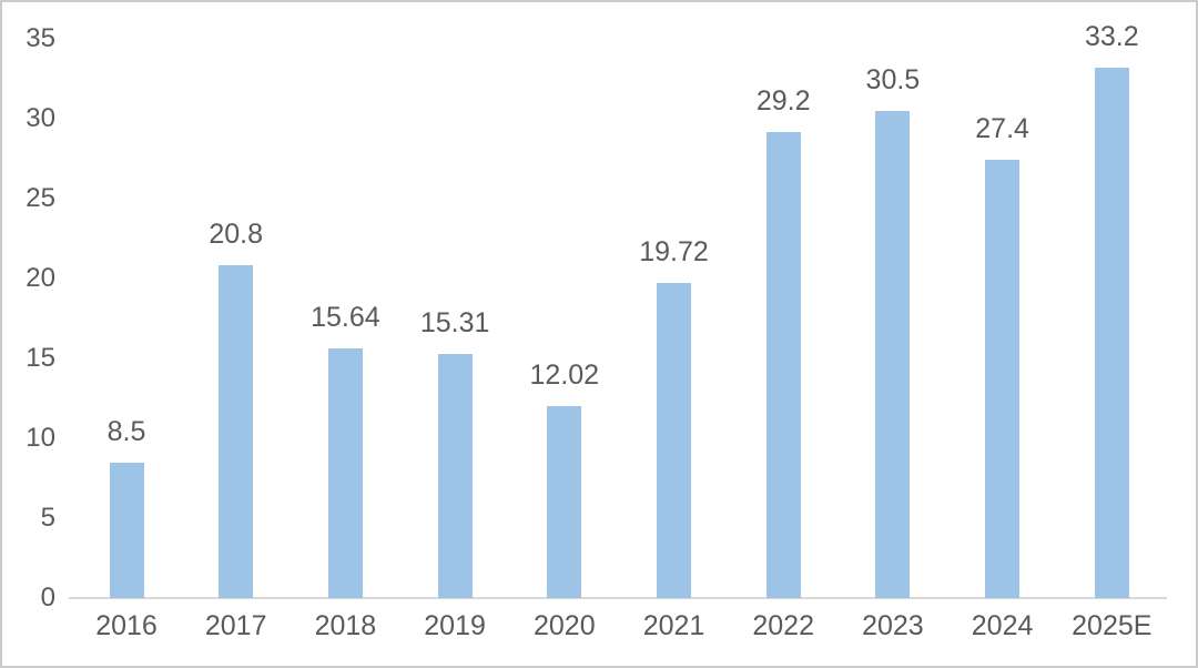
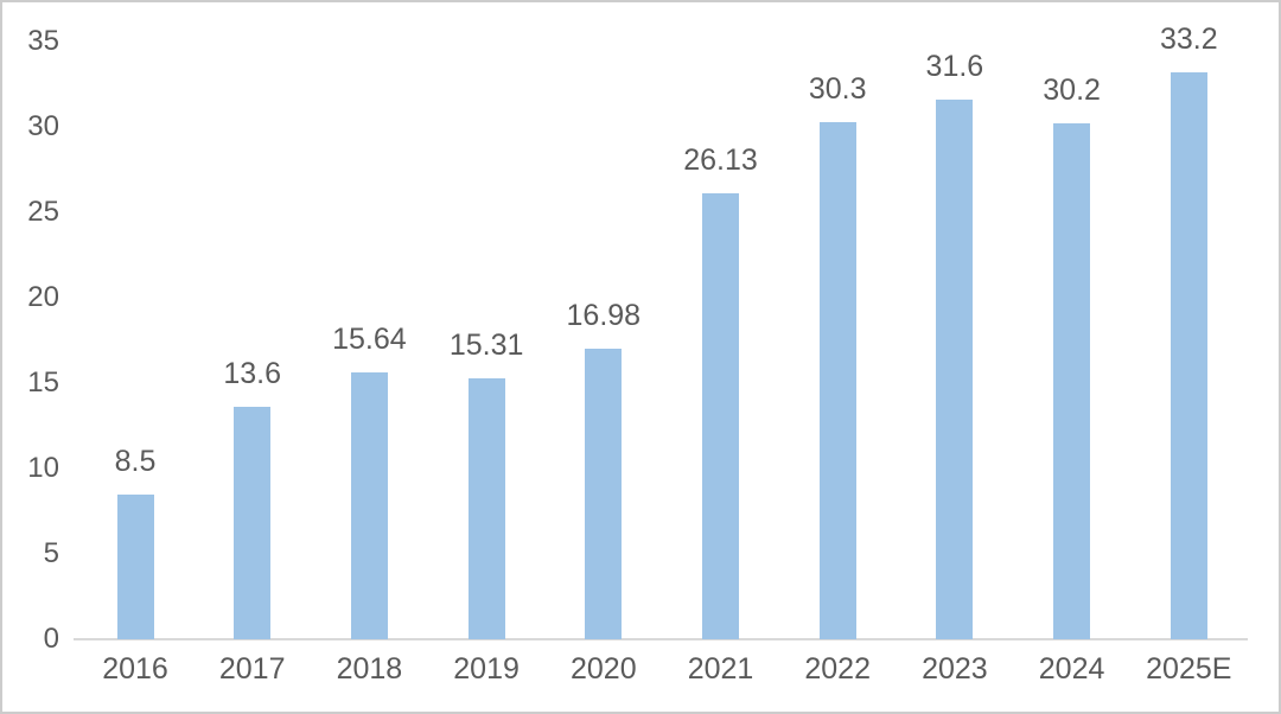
2017: 20.8 -> 13.6
2020: 12.02 -> 16.98
2021: 19.72 -> 26.13
2022: 29.2 -> 30.3
2023: 30.5 -> 31.6
2024: 27.4 -> 30.2
